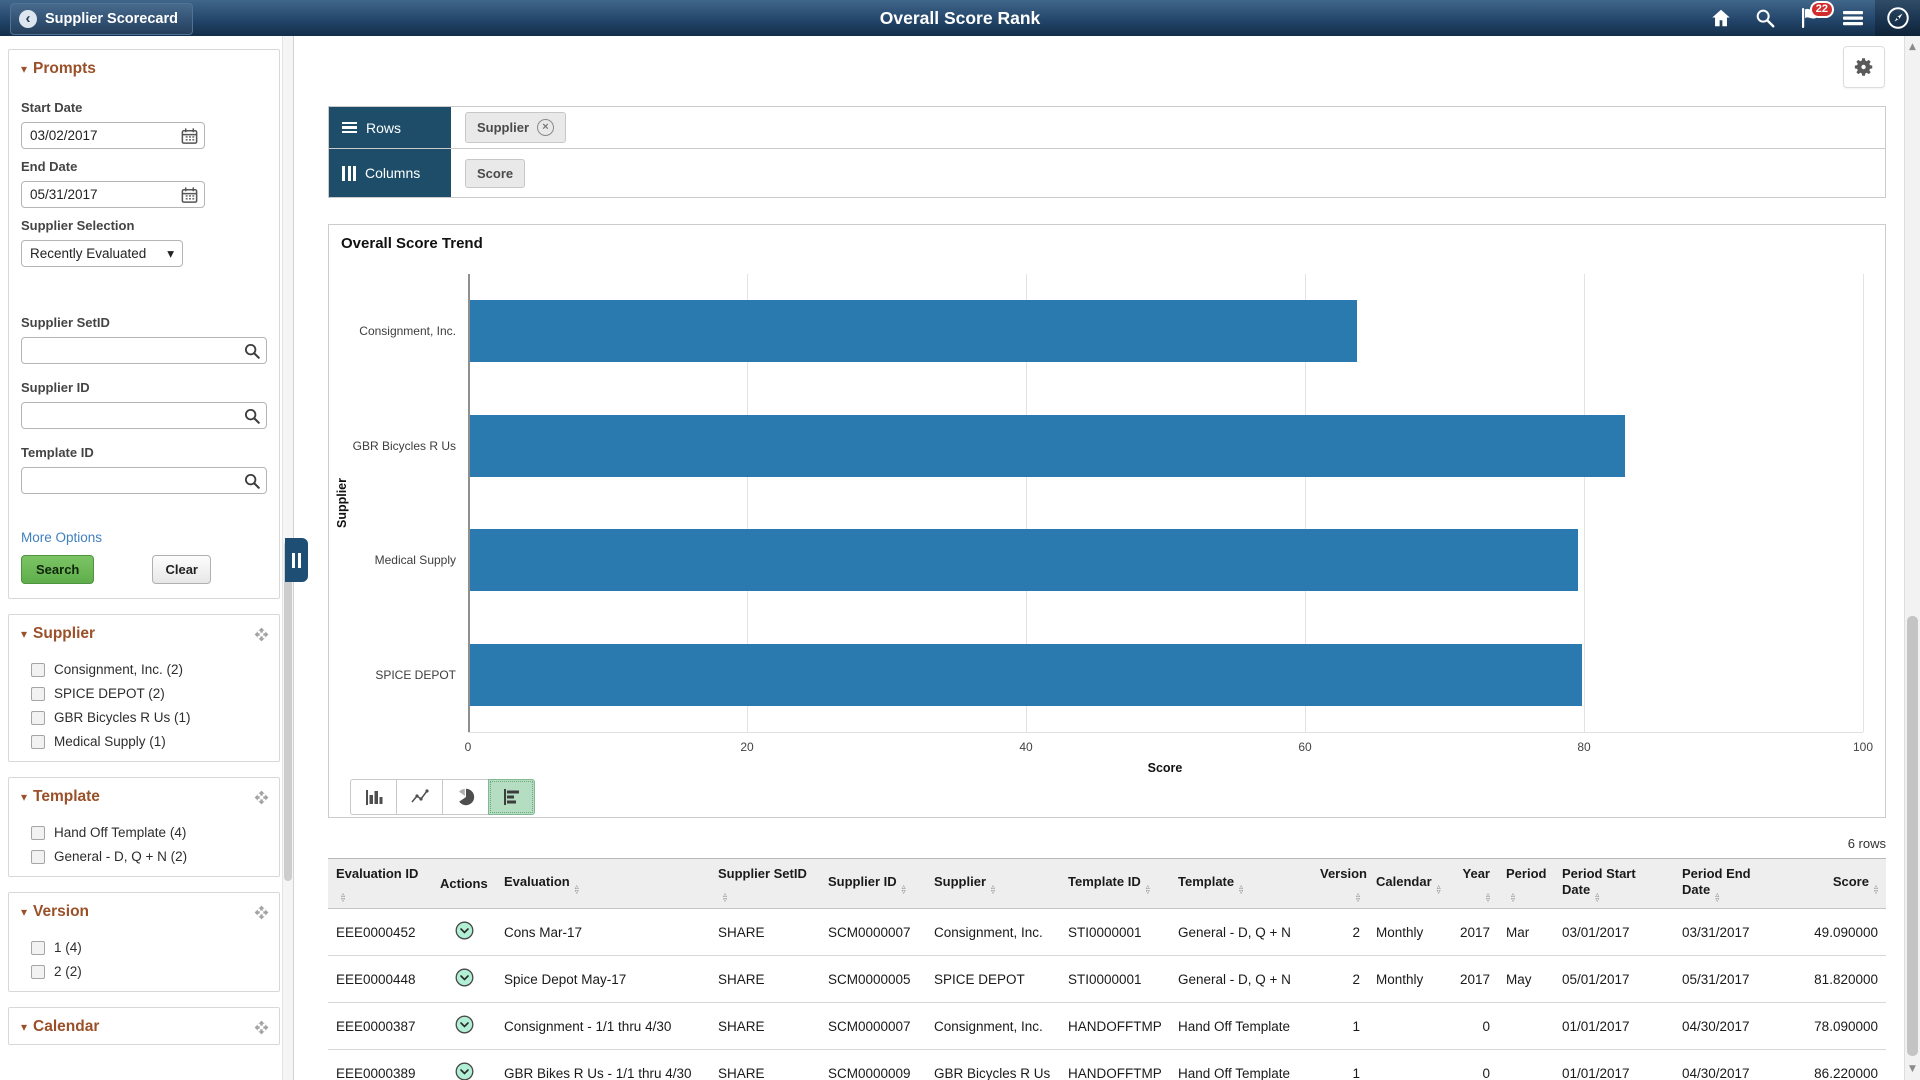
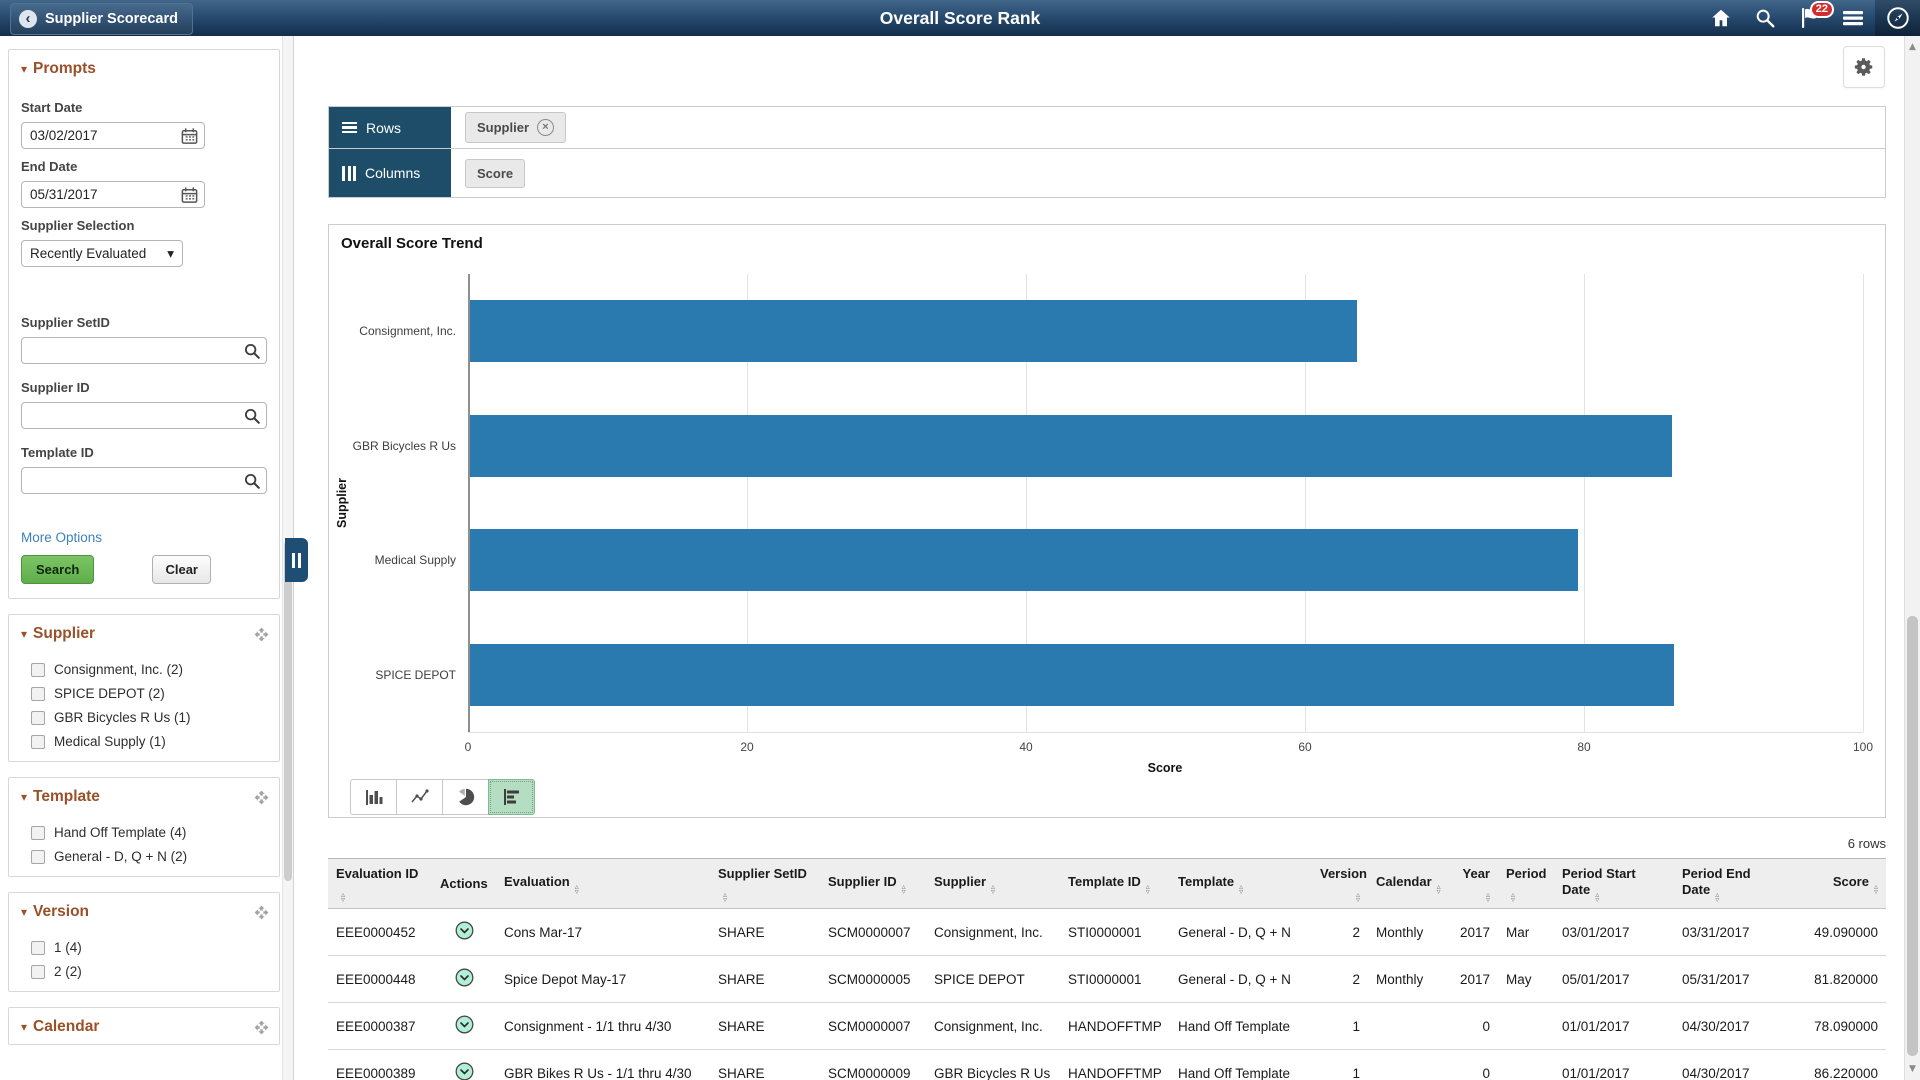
GBR Bicycles R Us: 82.8 -> 86.2
SPICE DEPOT: 79.7 -> 86.3
